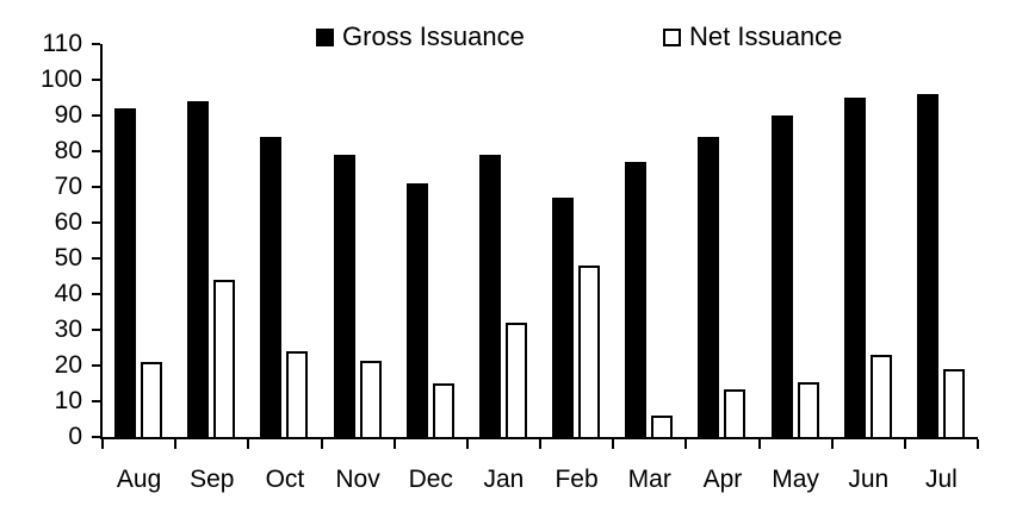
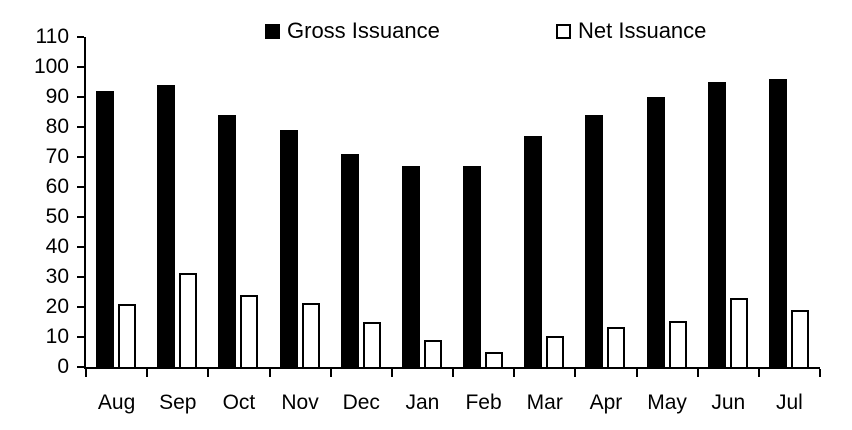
Net Issuance/Sep: 44 -> 32
Gross Issuance/Jan: 79 -> 67
Net Issuance/Jan: 32 -> 9
Net Issuance/Feb: 48 -> 5
Net Issuance/Mar: 6 -> 10
